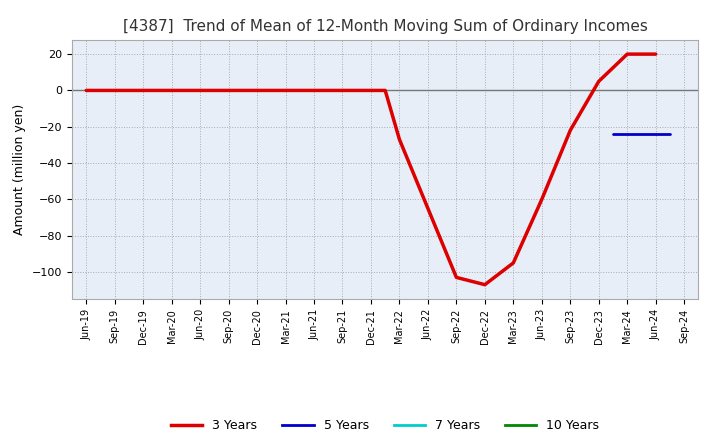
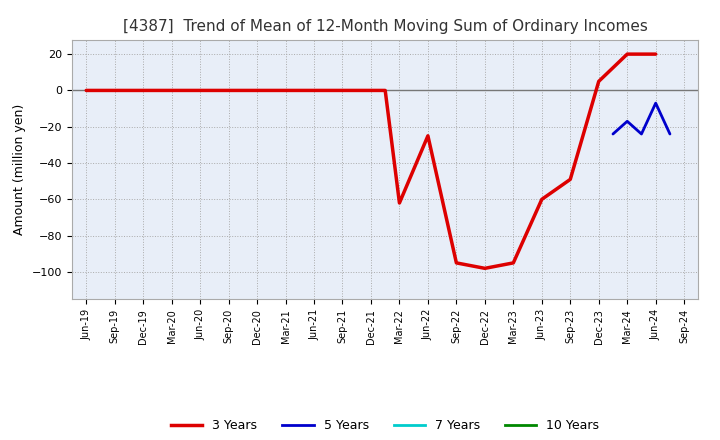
3 Years/Mar-22: -27 -> -62
3 Years/Jun-22: -65 -> -25
3 Years/Sep-22: -103 -> -95
3 Years/Dec-22: -107 -> -98
3 Years/Sep-23: -22 -> -49
5 Years/Mar-24: -24 -> -17
5 Years/Jun-24: -24 -> -7
